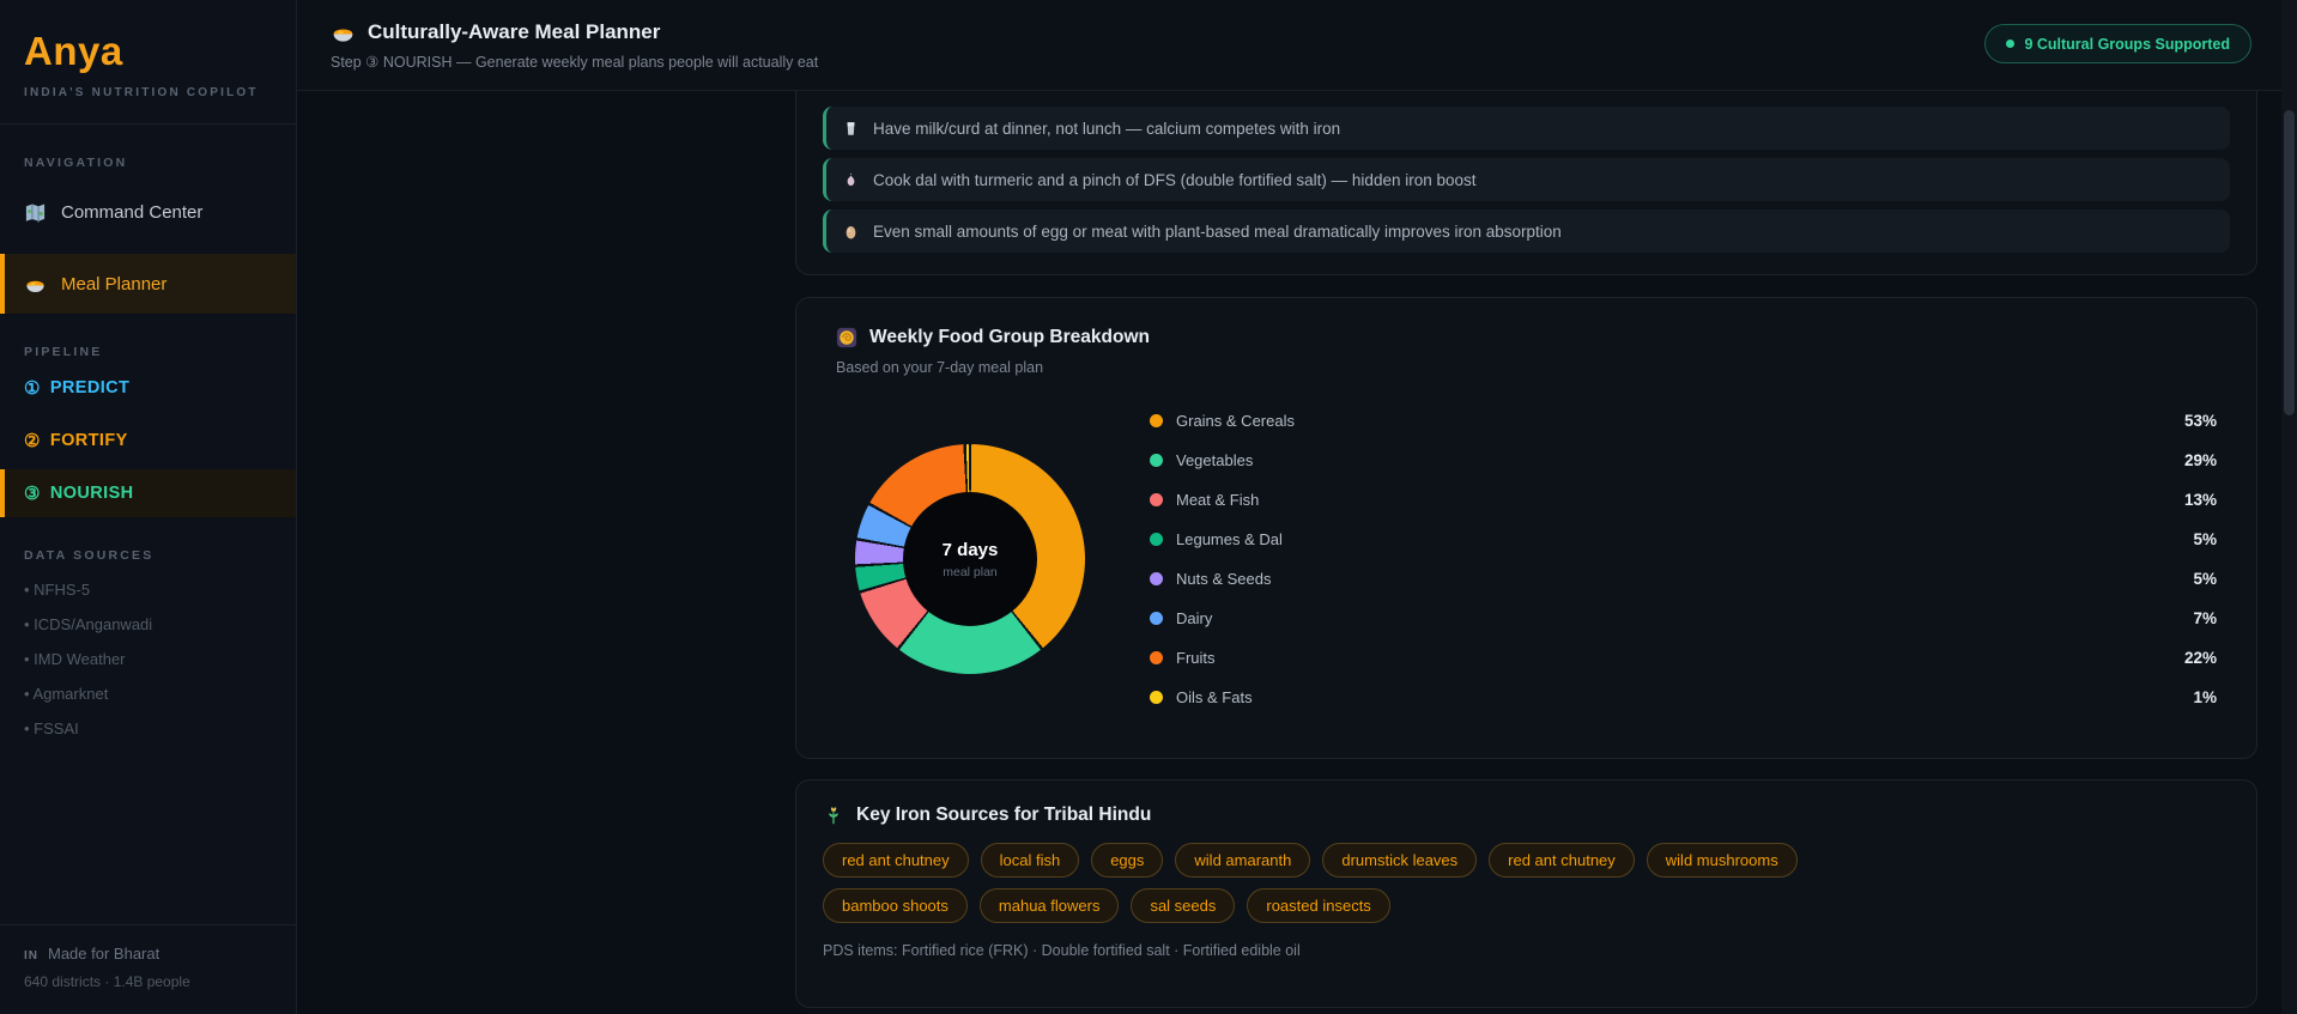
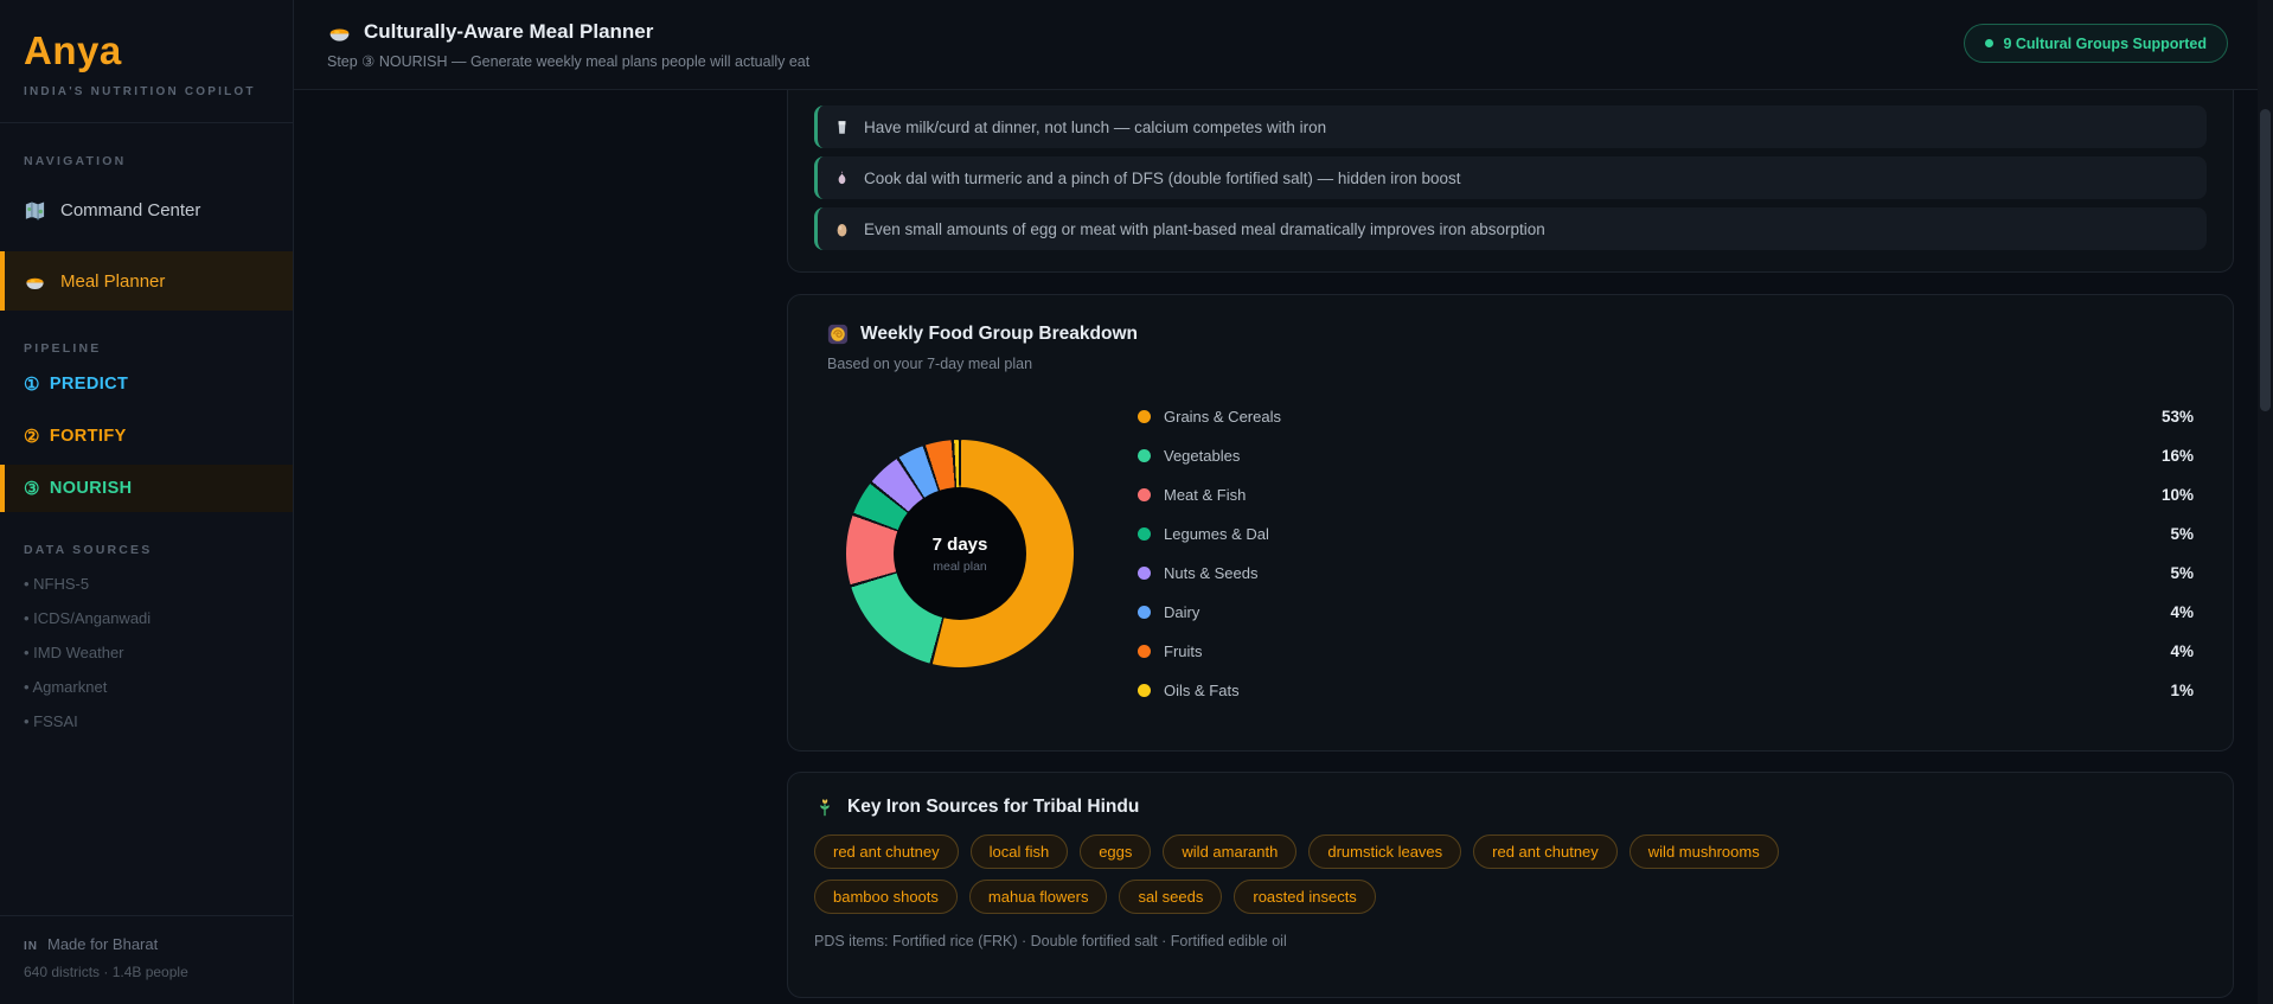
Vegetables: 29% -> 16%
Meat & Fish: 13% -> 10%
Dairy: 7% -> 4%
Fruits: 22% -> 4%
